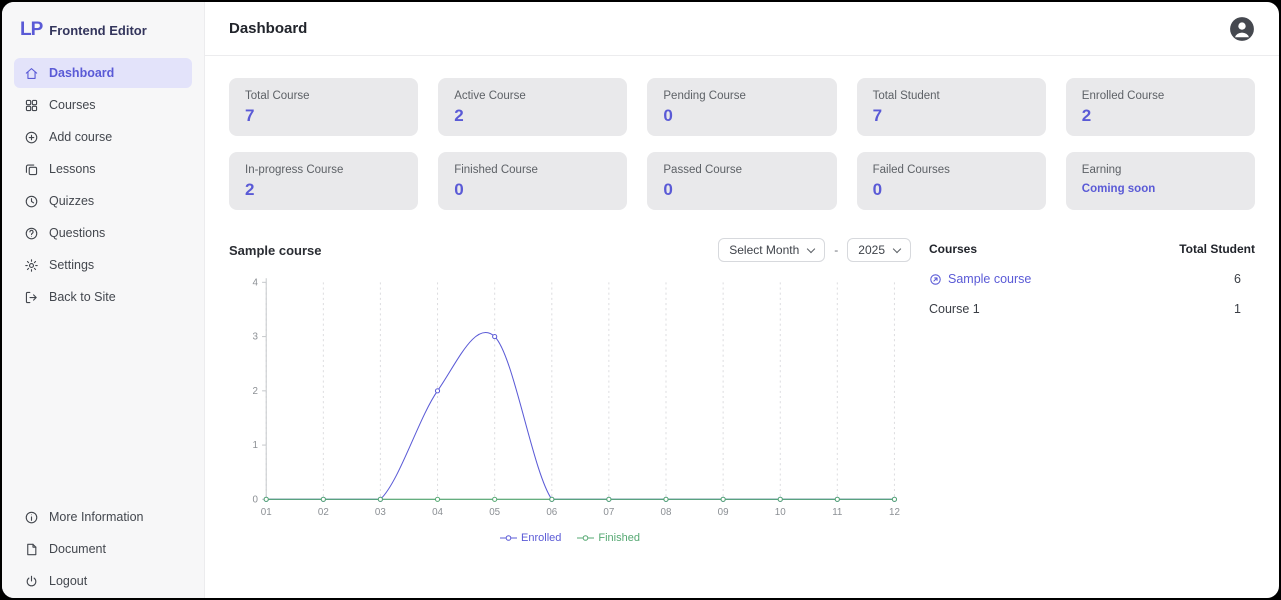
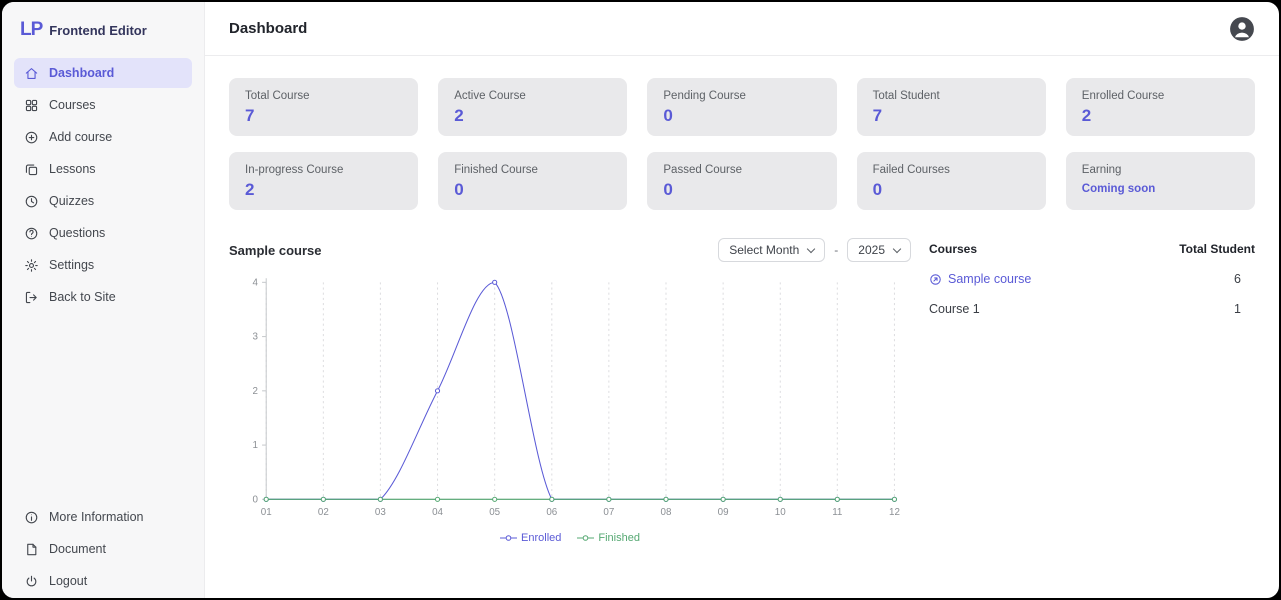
Enrolled/05: 3 -> 4
